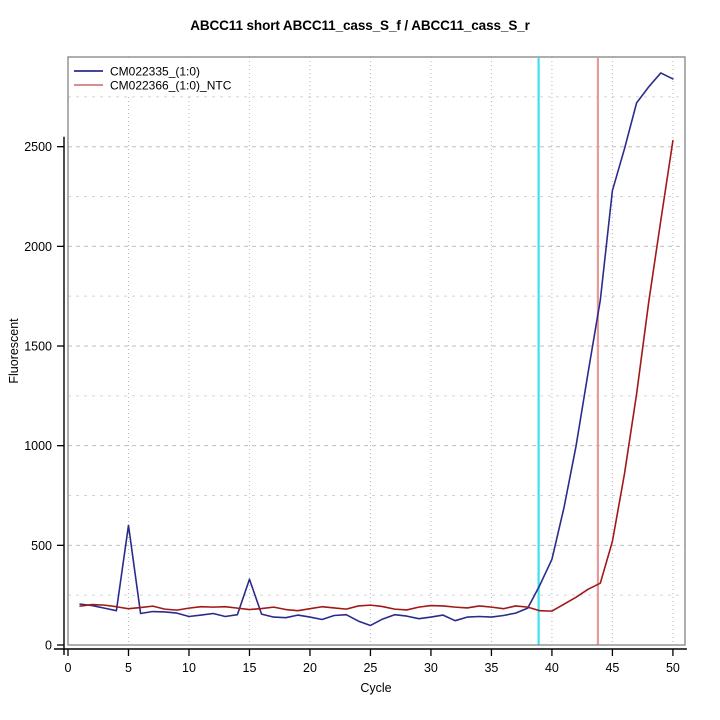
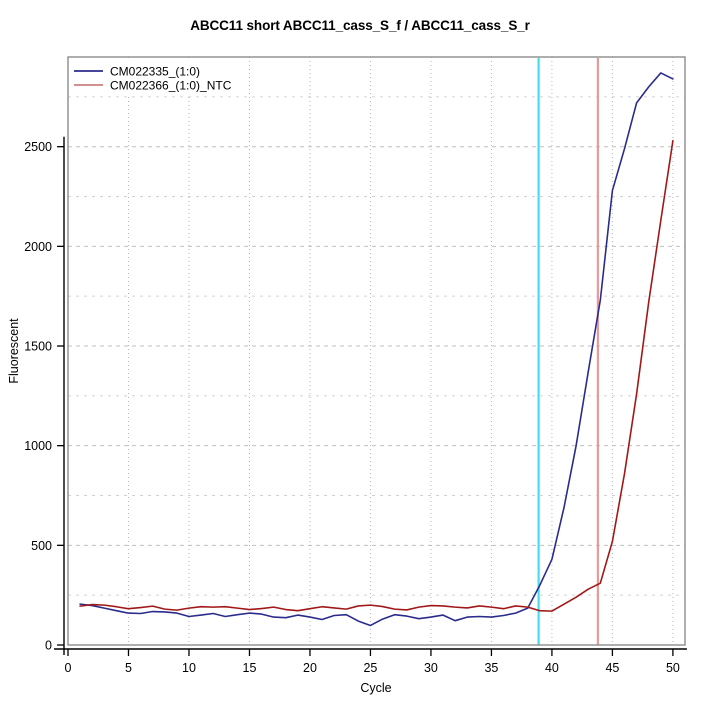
CM022335_(1:0)/5: 600 -> 160
CM022335_(1:0)/15: 330 -> 160
